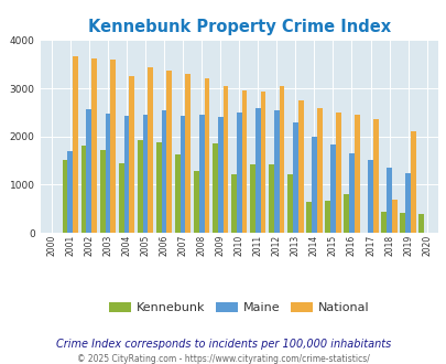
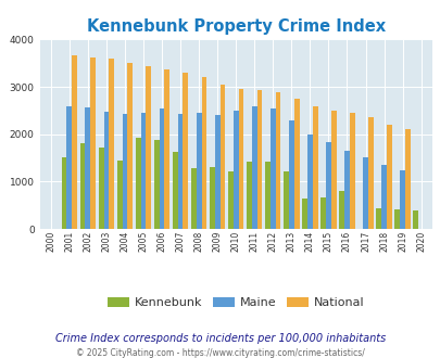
Maine/2001: 1700 -> 2600
National/2004: 3250 -> 3510
Kennebunk/2009: 1850 -> 1300
National/2012: 3050 -> 2890
National/2018: 700 -> 2190
